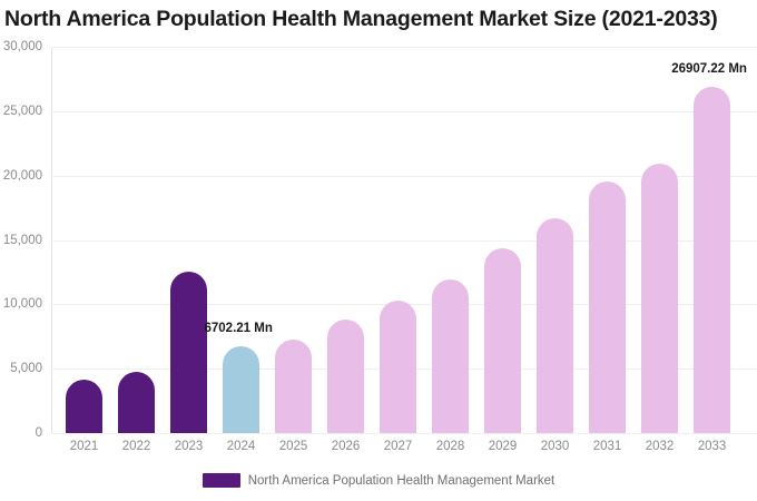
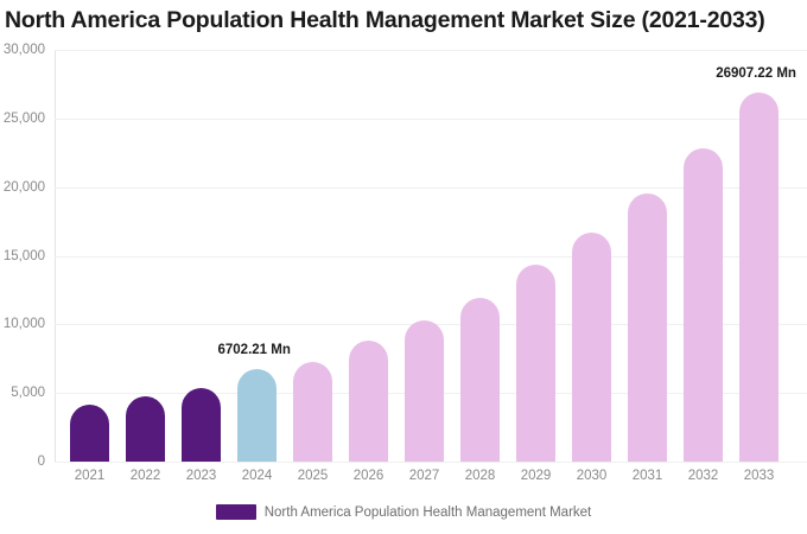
2023: 12500 -> 5400
2032: 20900 -> 22800
